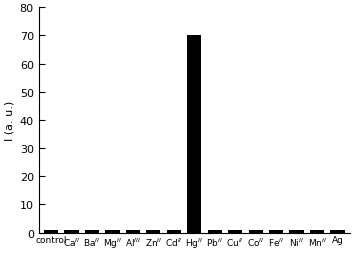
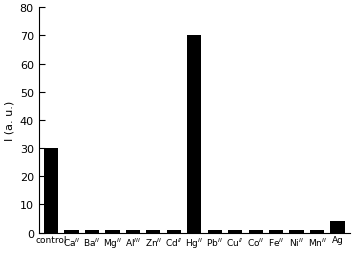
control: 1 -> 30
Ag: 1 -> 4
